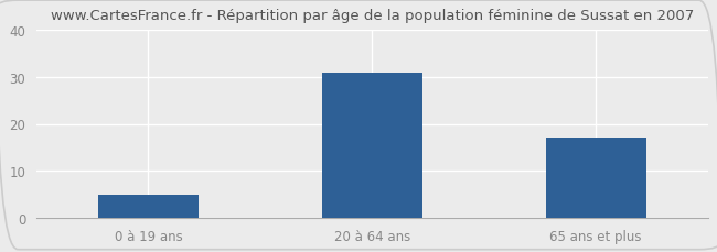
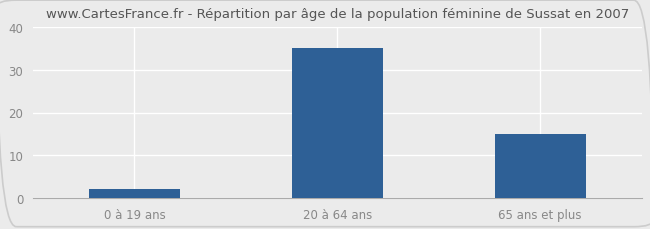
0 à 19 ans: 5 -> 2
20 à 64 ans: 31 -> 35
65 ans et plus: 17 -> 15
